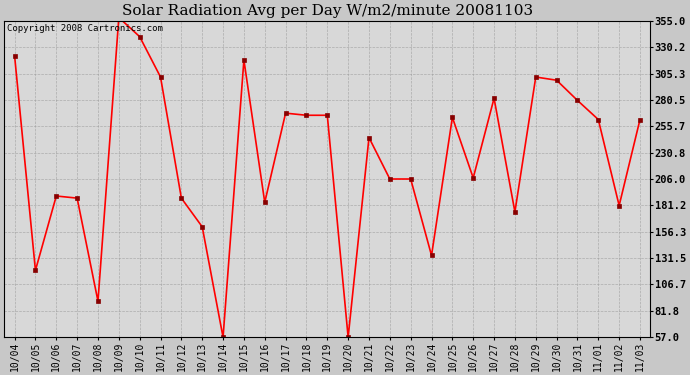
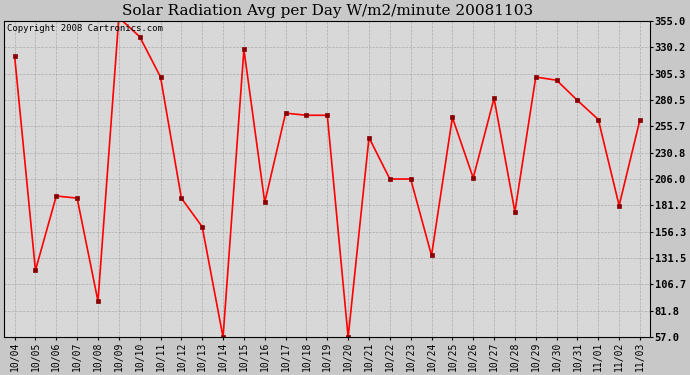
10/15: 318 -> 328
